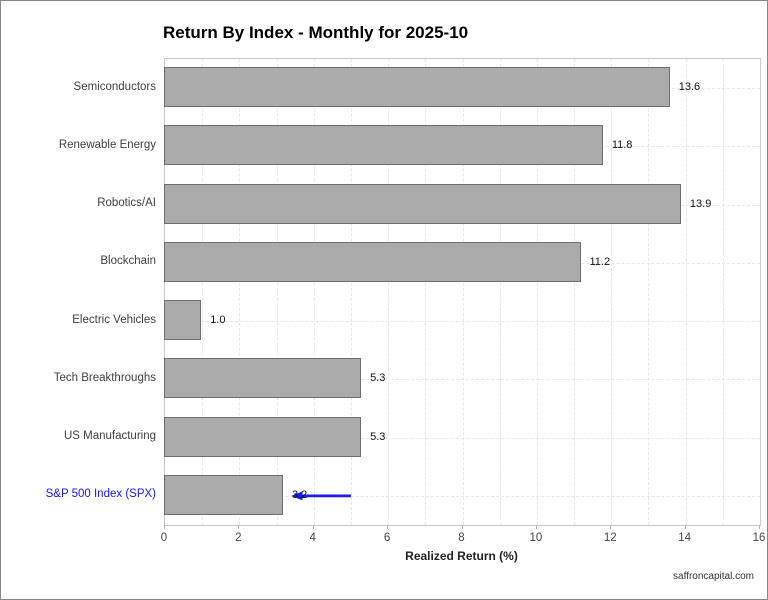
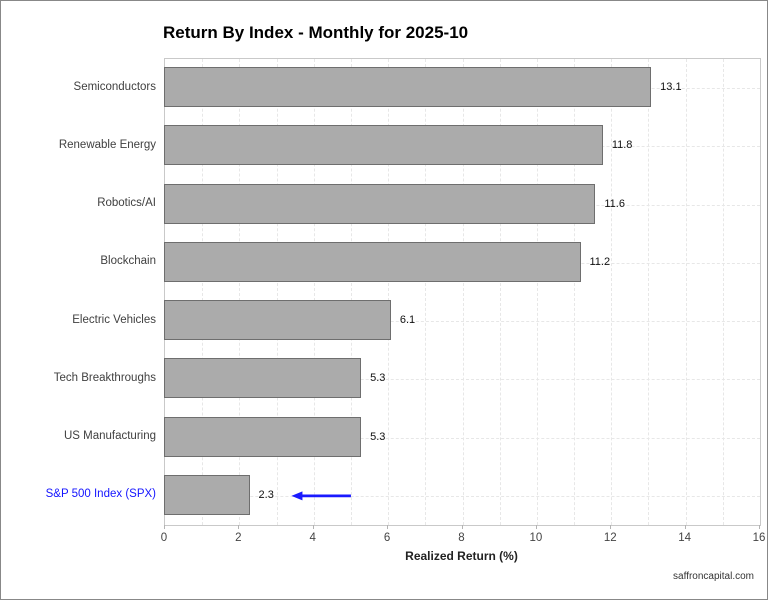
Semiconductors: 13.6 -> 13.1
Robotics/AI: 13.9 -> 11.6
Electric Vehicles: 1.0 -> 6.1
S&P 500 Index (SPX): 3.2 -> 2.3
